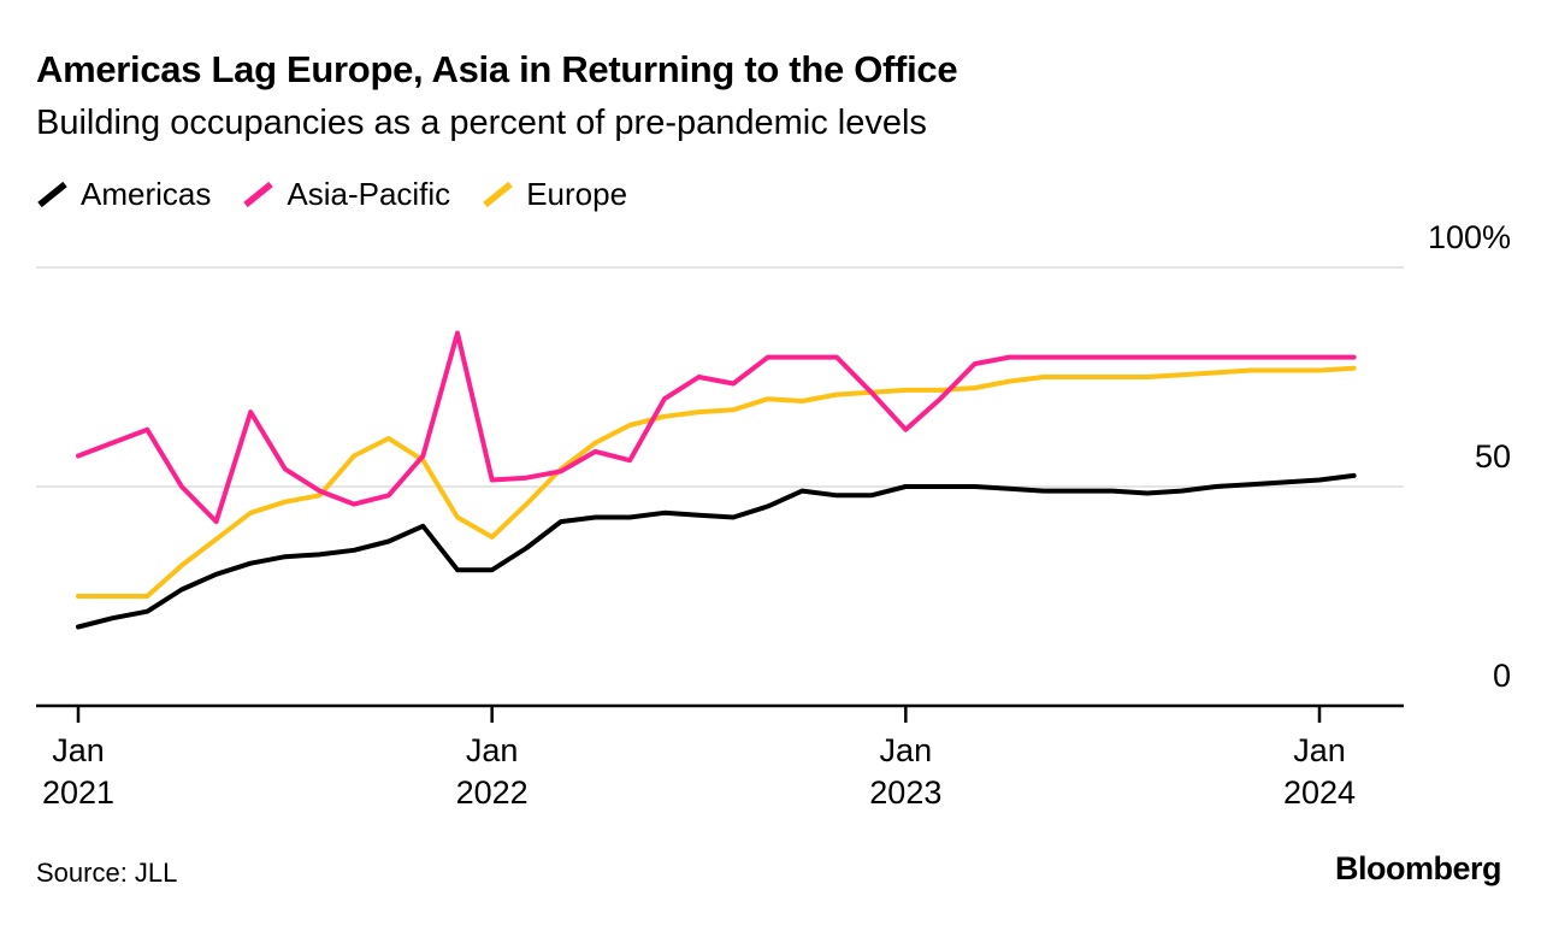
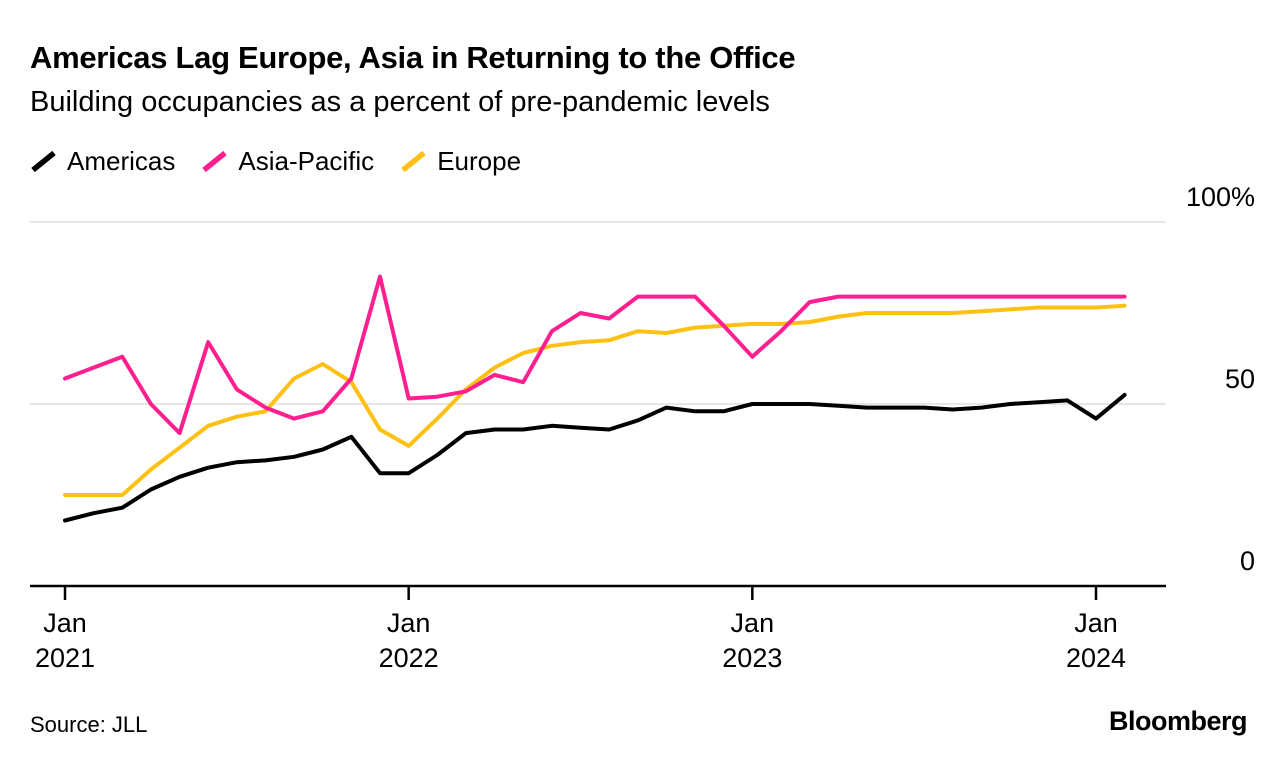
Americas/Jan 2024: 52% -> 46%
